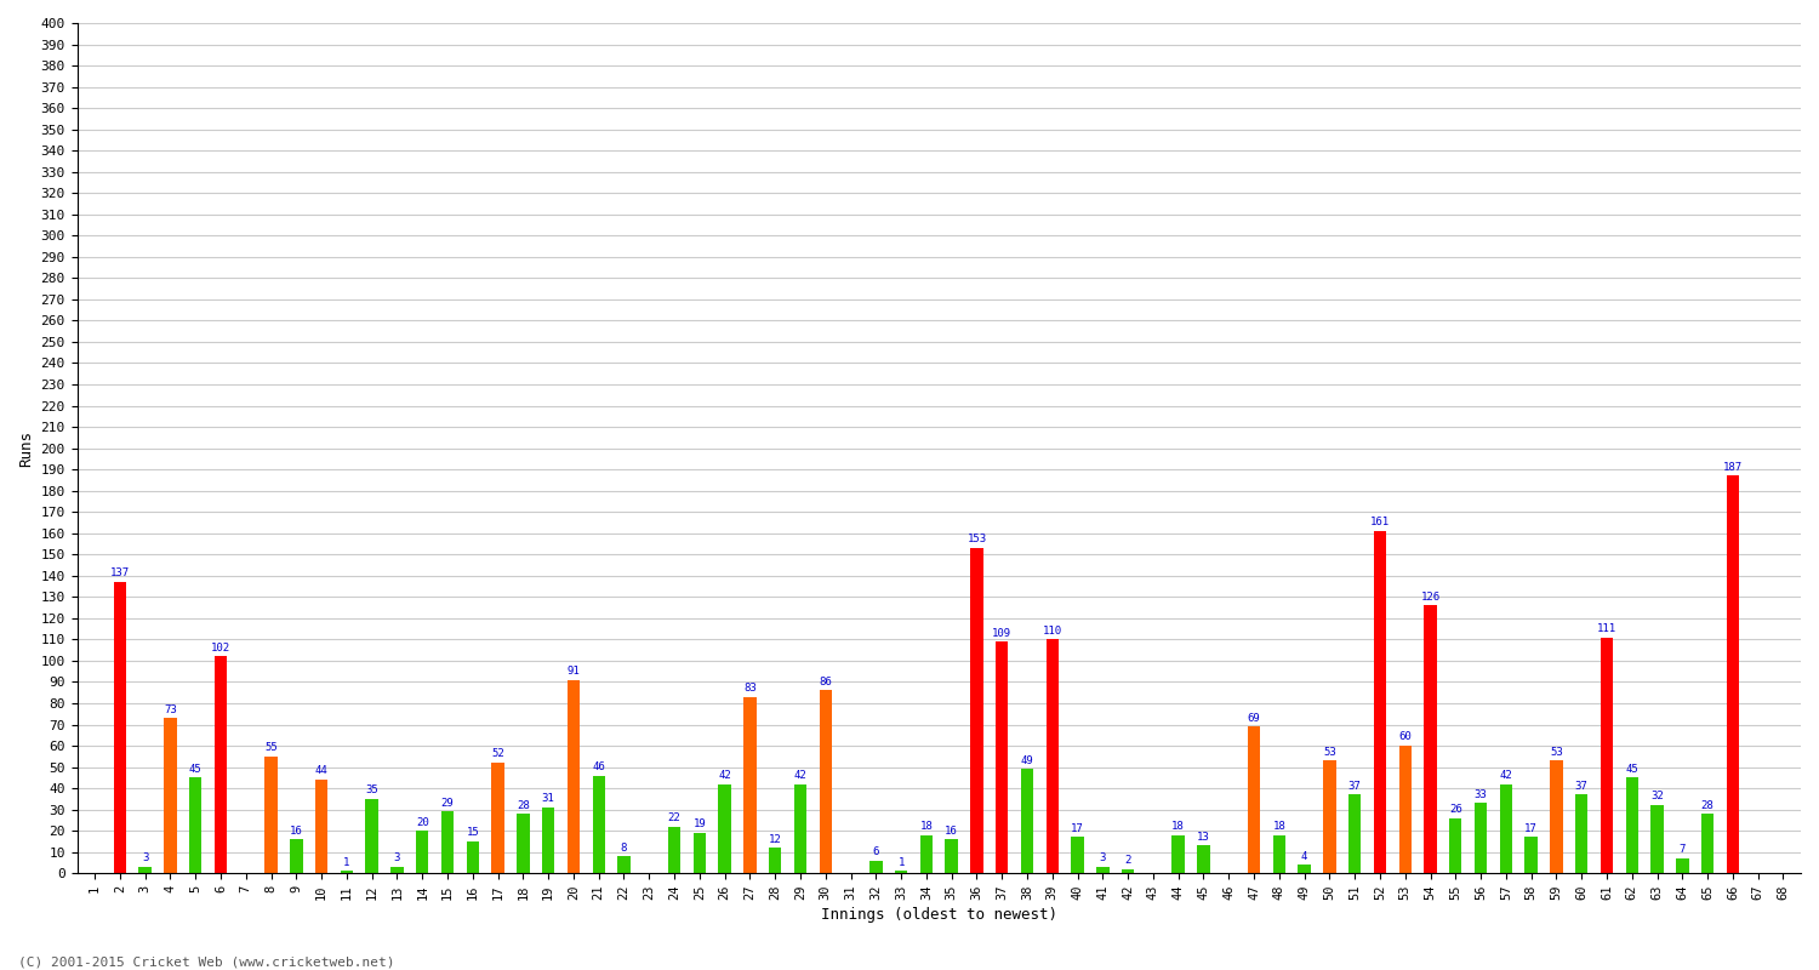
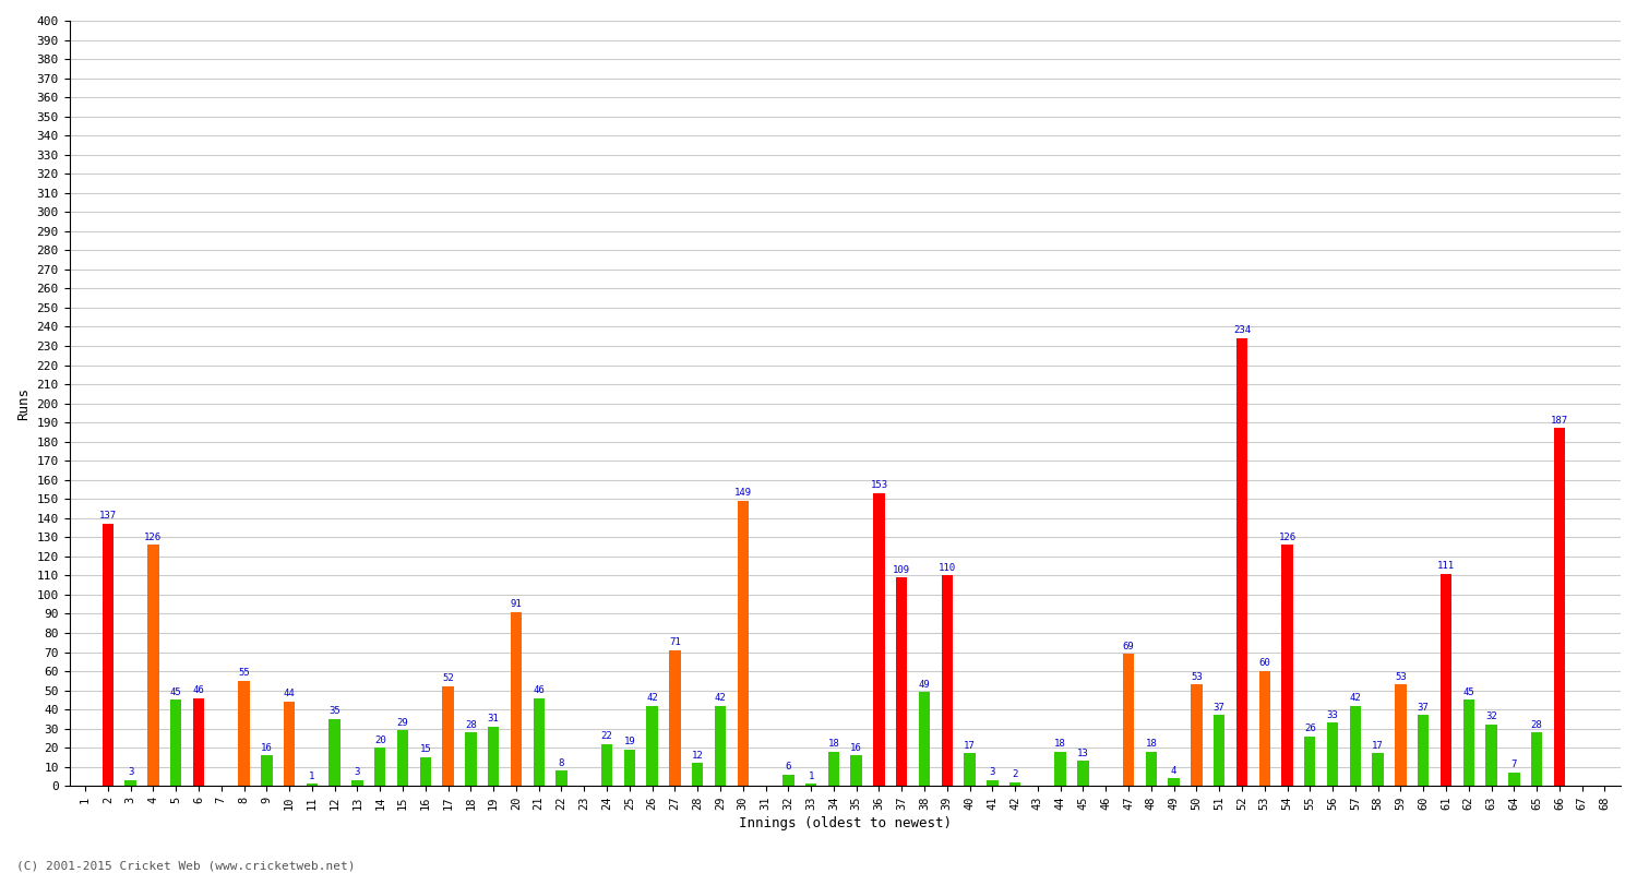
4: 73 -> 126
6: 102 -> 46
27: 83 -> 71
30: 86 -> 149
52: 161 -> 234
